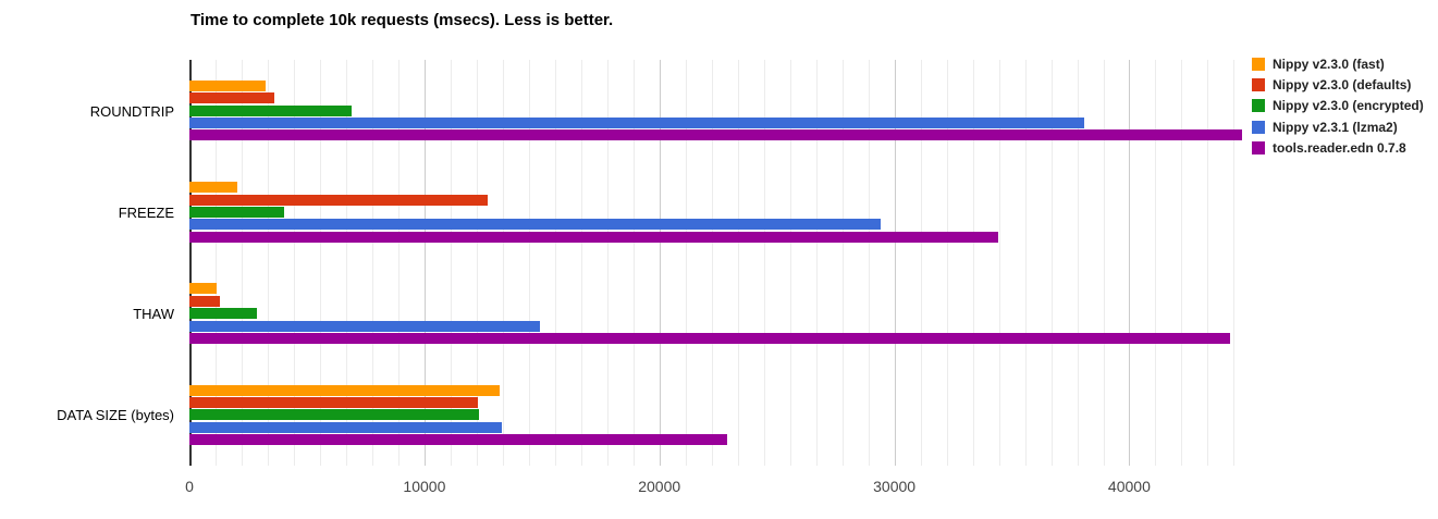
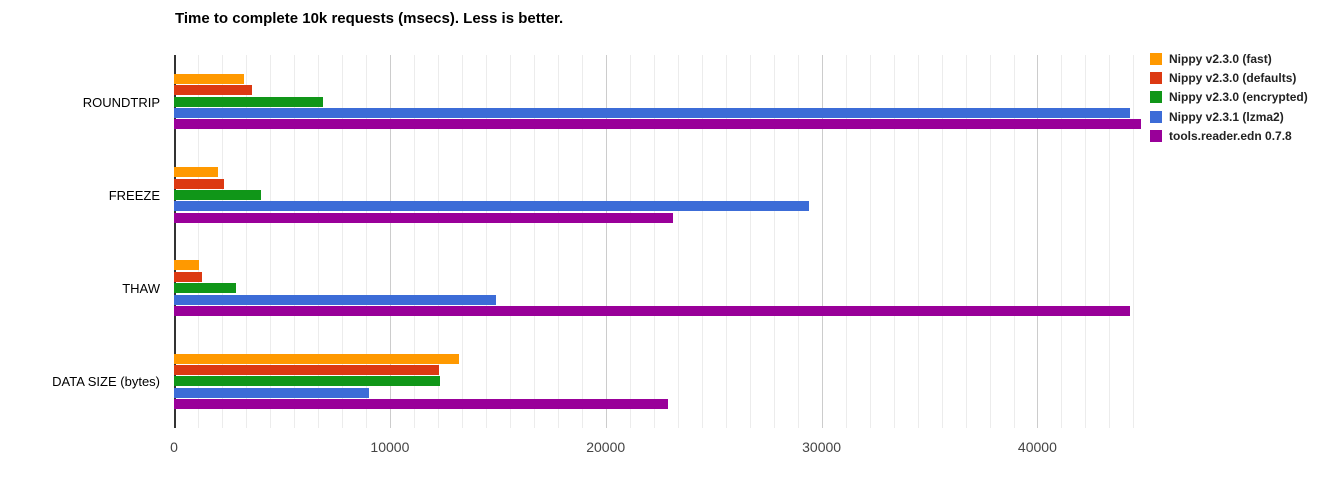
Nippy v2.3.1 (lzma2)/ROUNDTRIP: 38100 -> 44300
Nippy v2.3.0 (defaults)/FREEZE: 12700 -> 2300
tools.reader.edn 0.7.8/FREEZE: 34400 -> 23100
Nippy v2.3.1 (lzma2)/DATA SIZE (bytes): 13300 -> 9000
